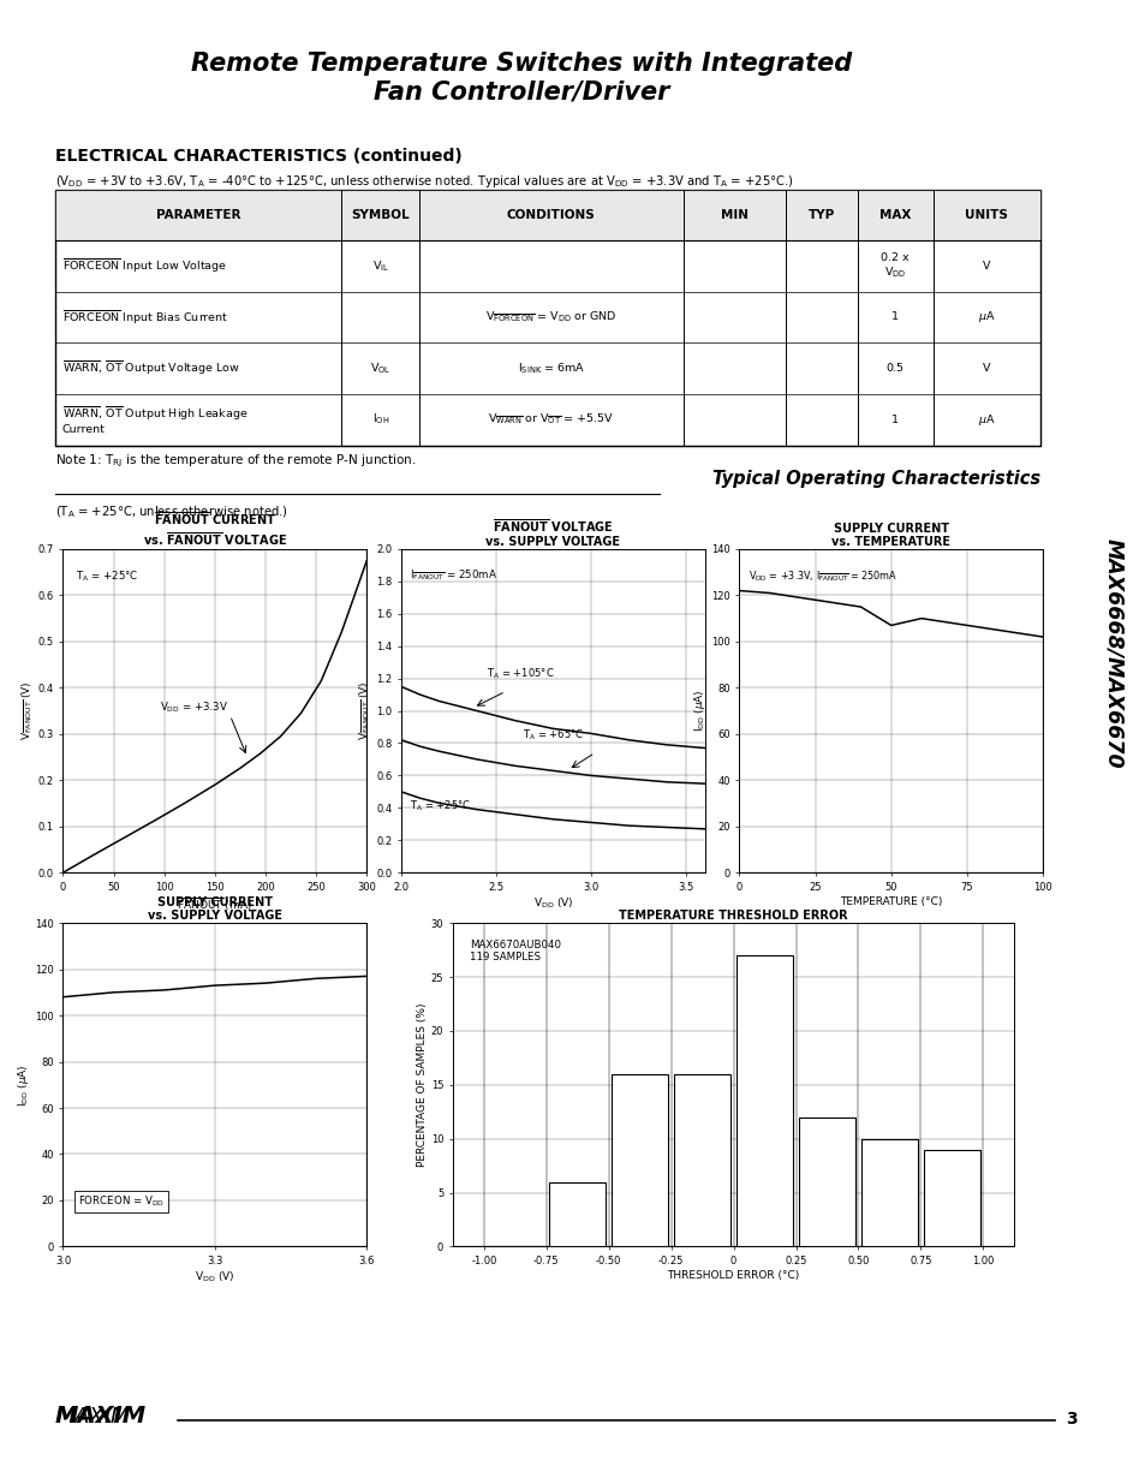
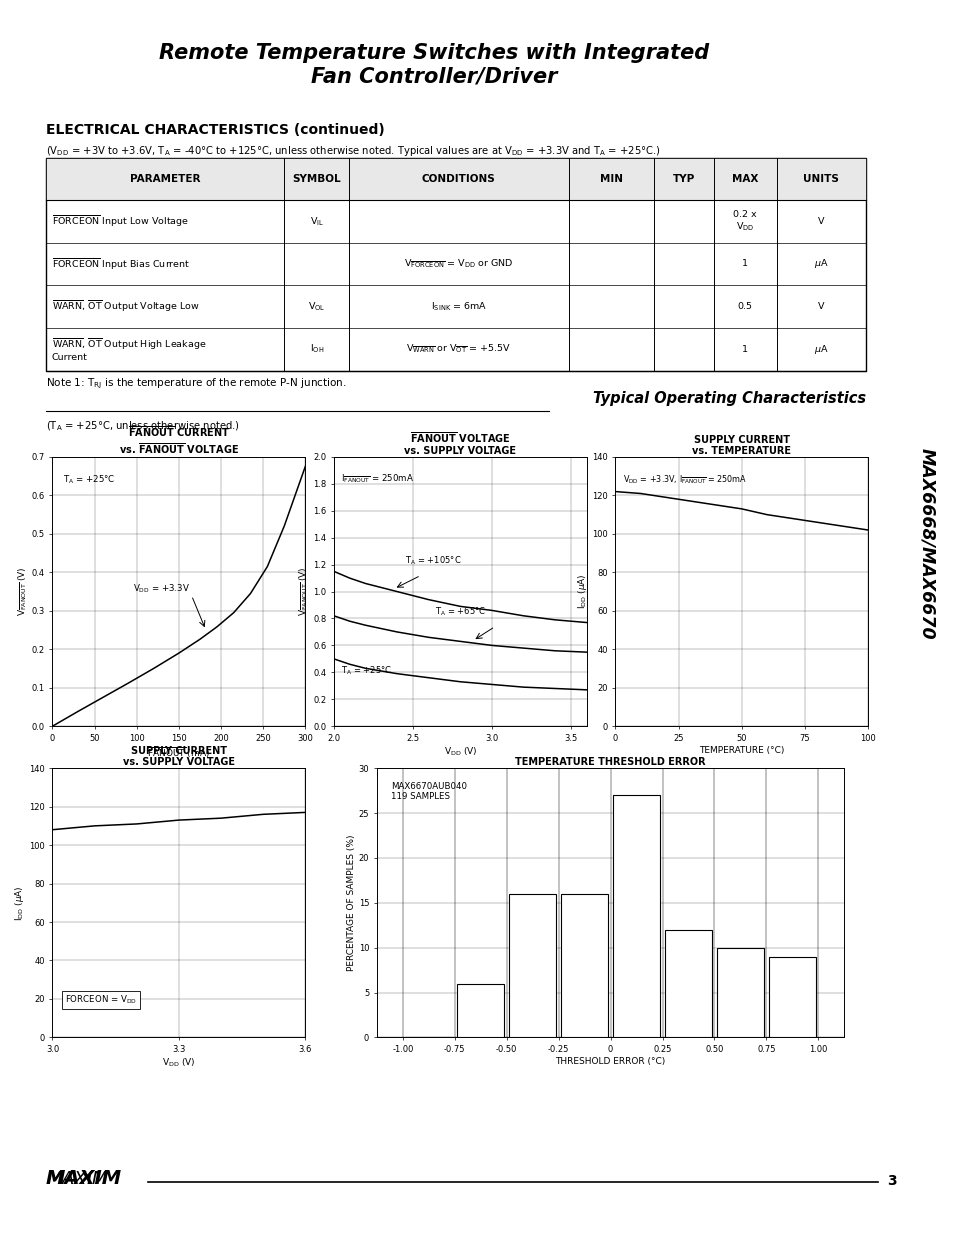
SUPPLY CURRENT vs. TEMPERATURE/50: 107 -> 113
